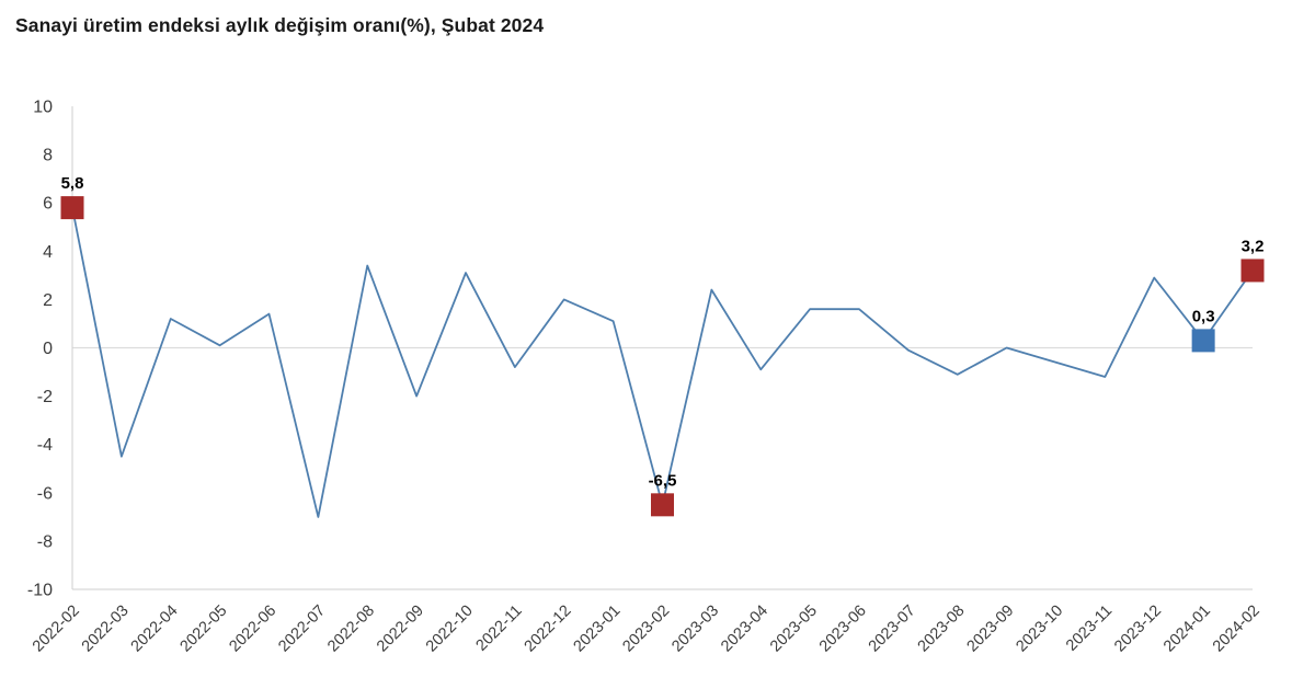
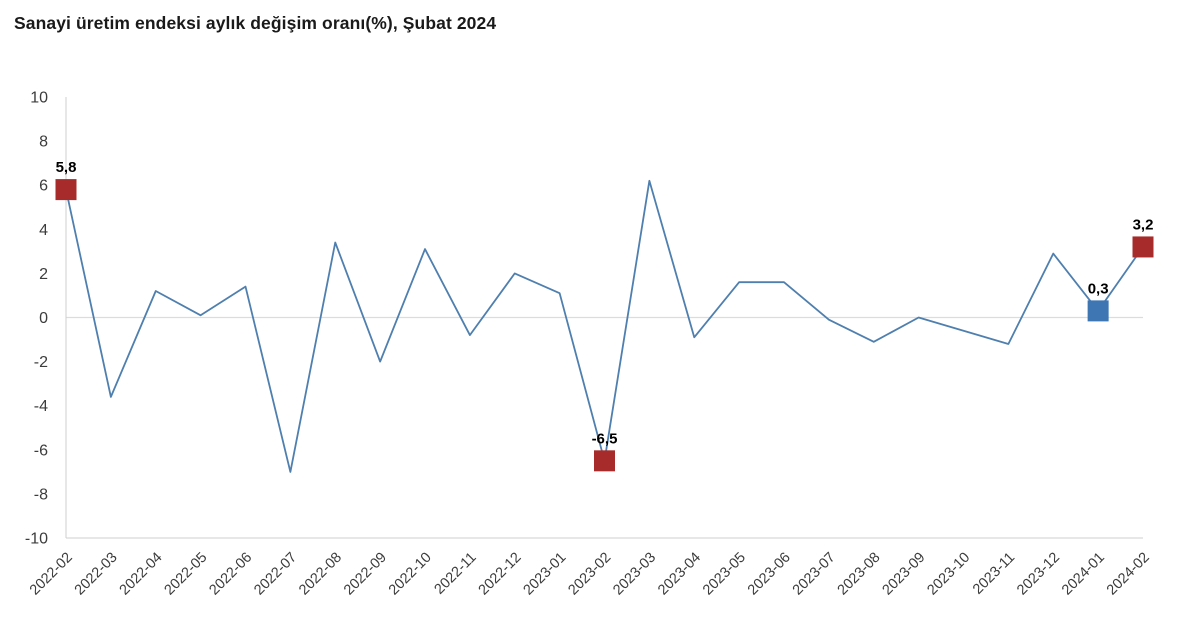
2022-03: -4.5 -> -3.6
2023-03: 2.4 -> 6.2
